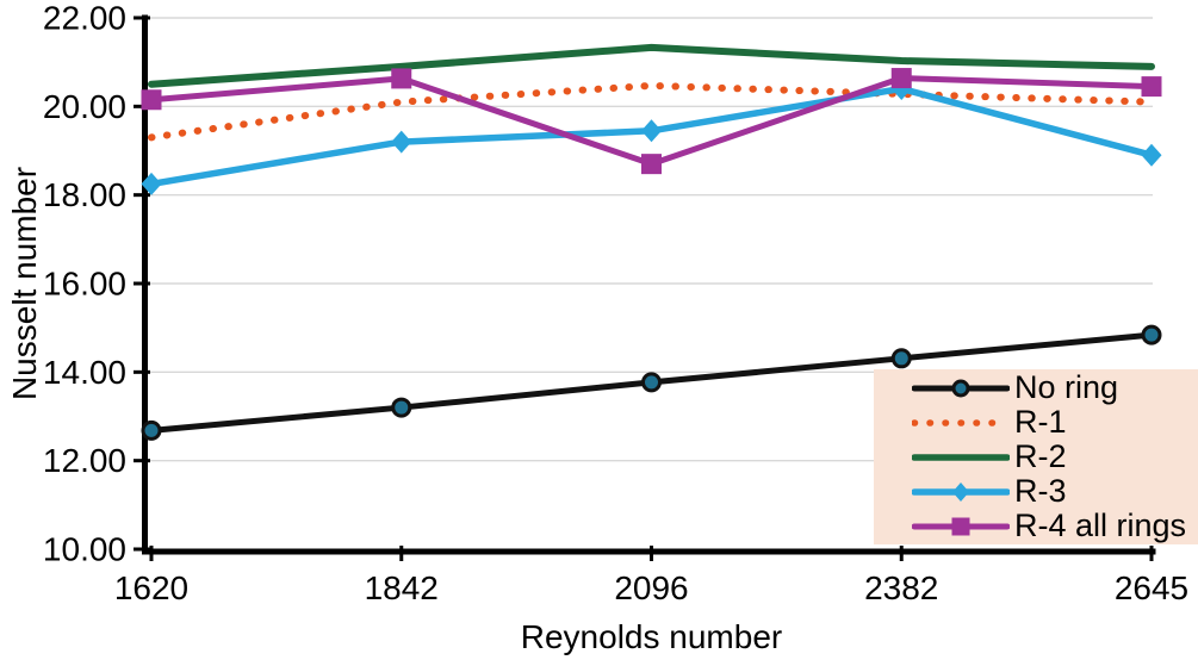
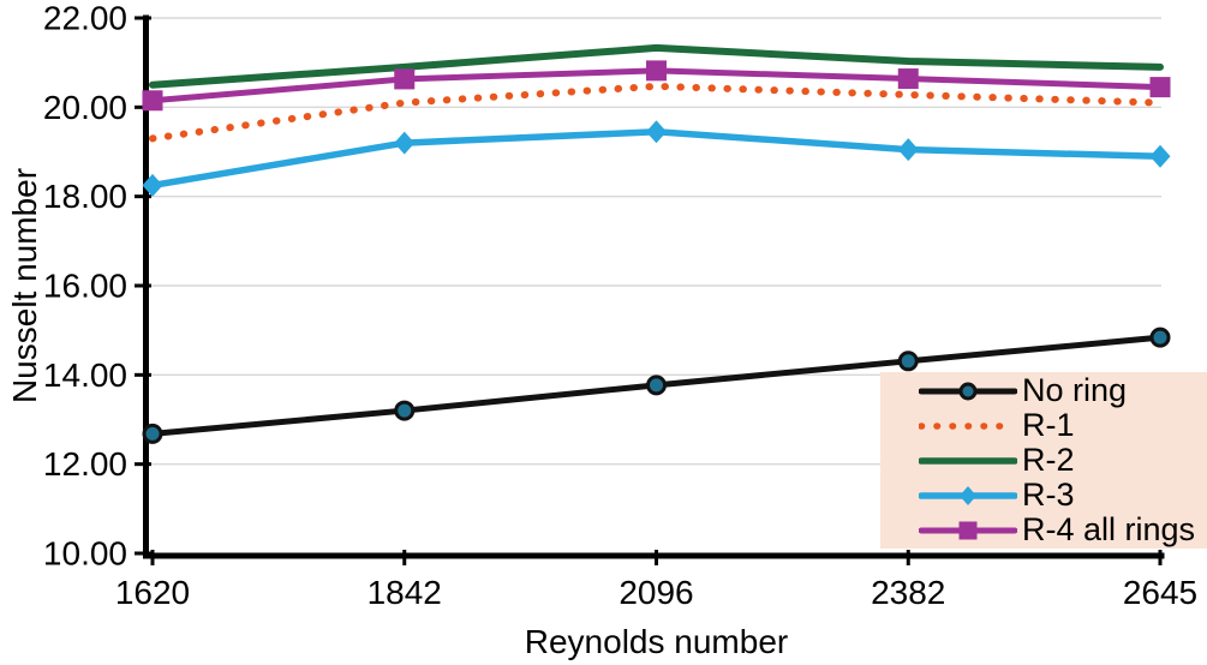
R-4 all rings/2096: 18.7 -> 20.8
R-3/2382: 20.4 -> 19.1
